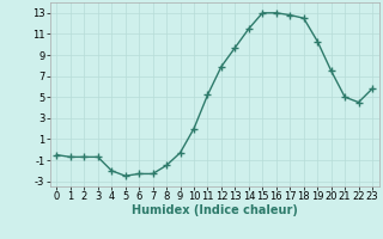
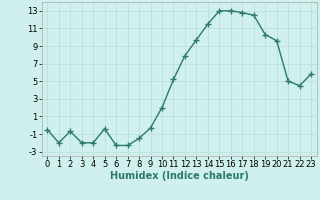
1: -0.7 -> -2.0
3: -0.7 -> -2.0
5: -2.5 -> -0.4
20: 7.5 -> 9.6
